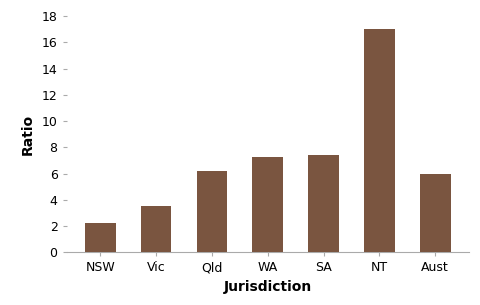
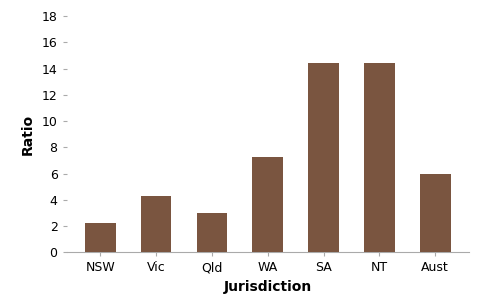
Vic: 3.5 -> 4.3
Qld: 6.2 -> 3.0
SA: 7.4 -> 14.4
NT: 17.0 -> 14.4
